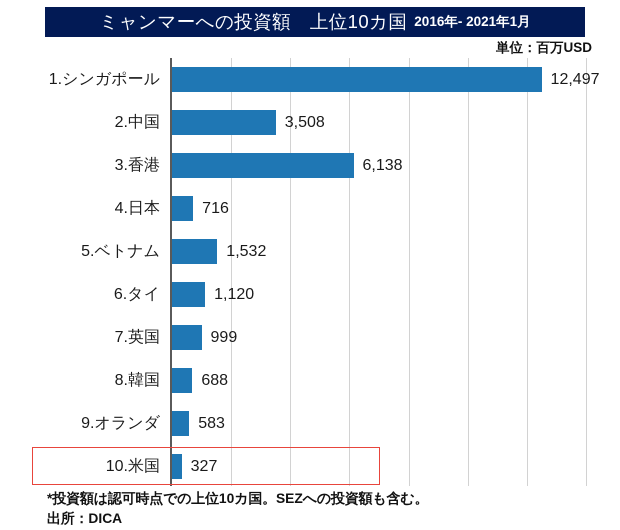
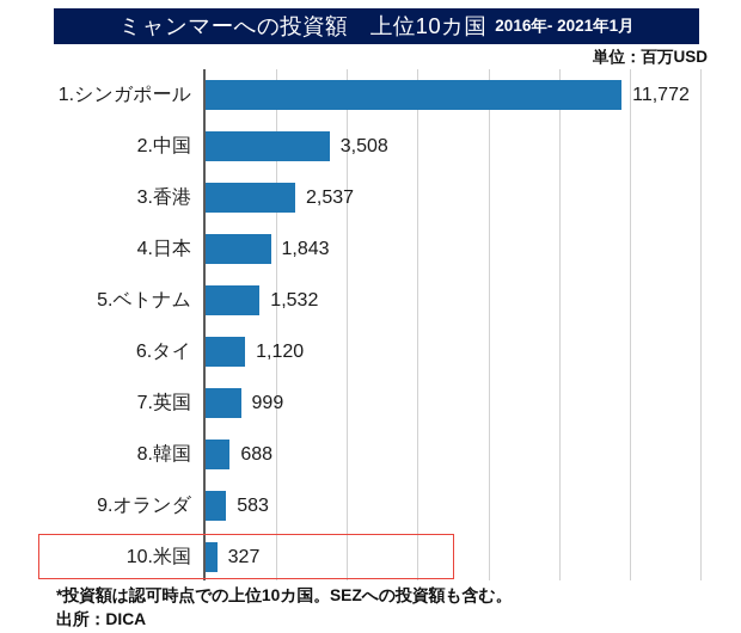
1.シンガポール: 12,497 -> 11,772
3.香港: 6,138 -> 2,537
4.日本: 716 -> 1,843
